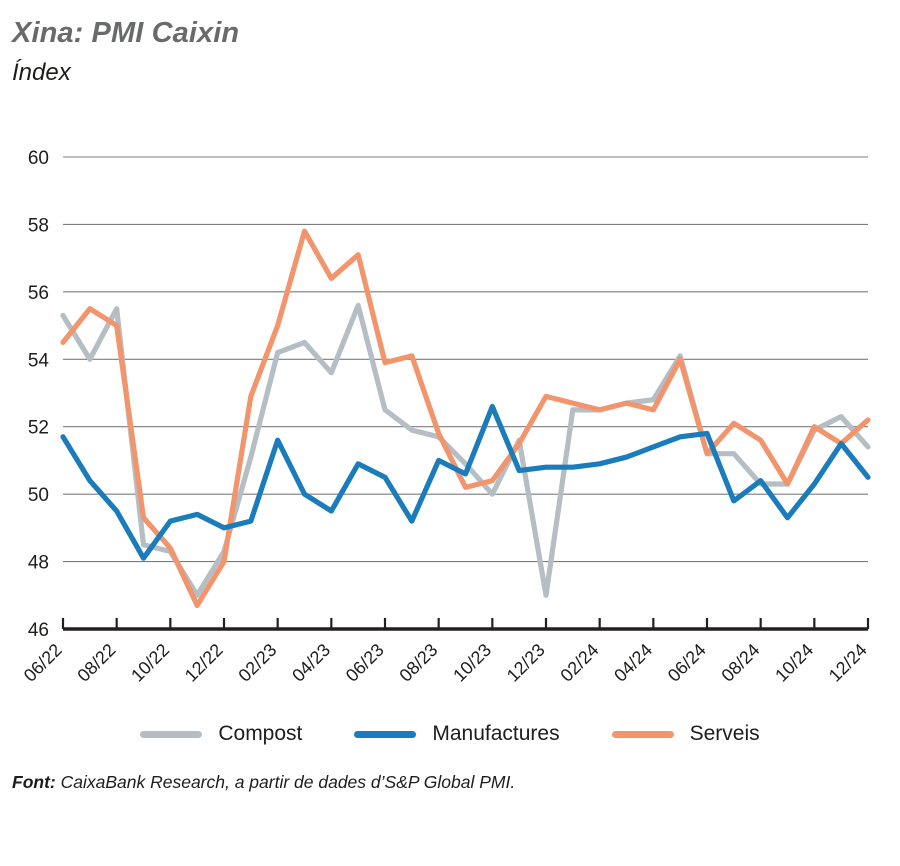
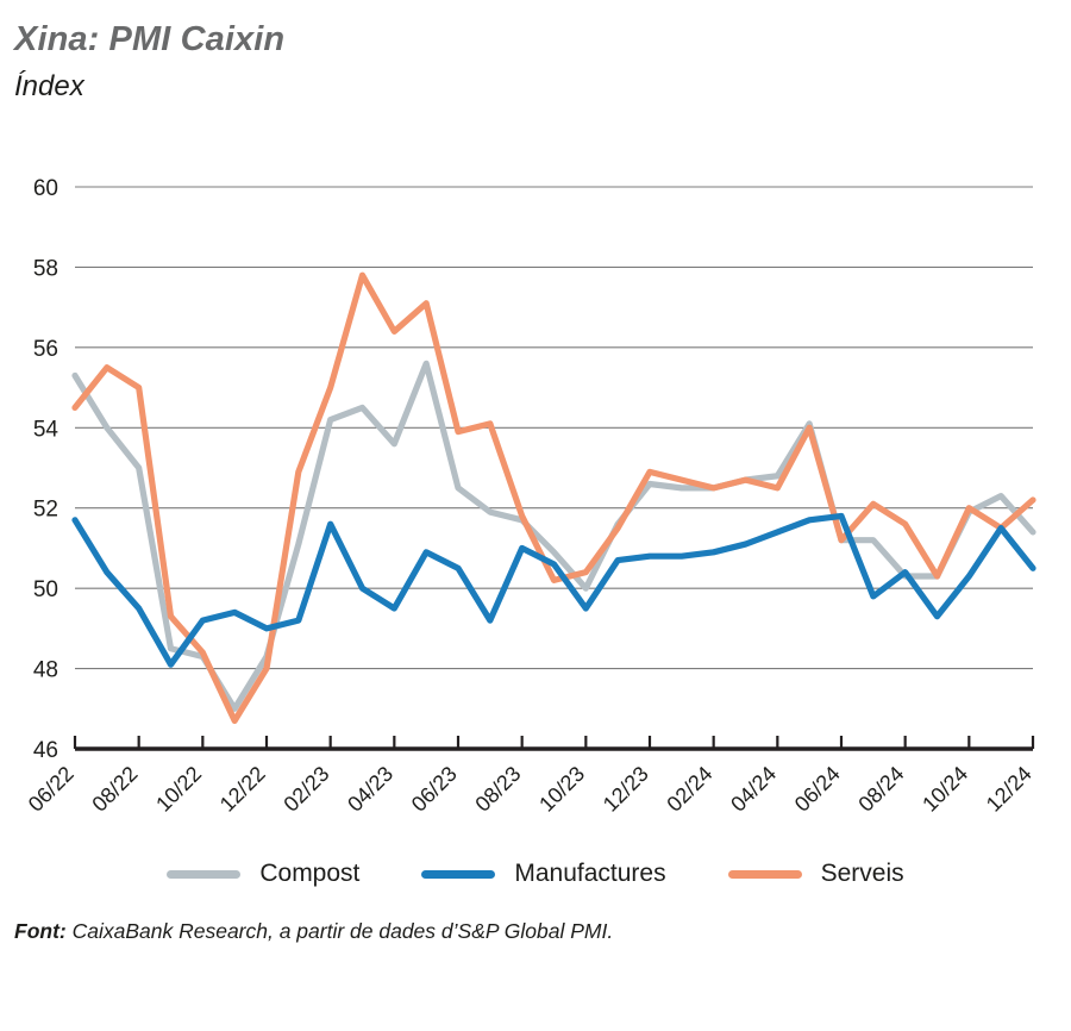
Compost/08/22: 55.5 -> 53.0
Manufactures/10/23: 52.6 -> 49.5
Compost/12/23: 47.0 -> 52.6
